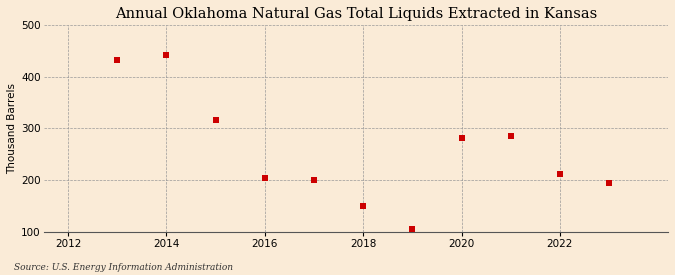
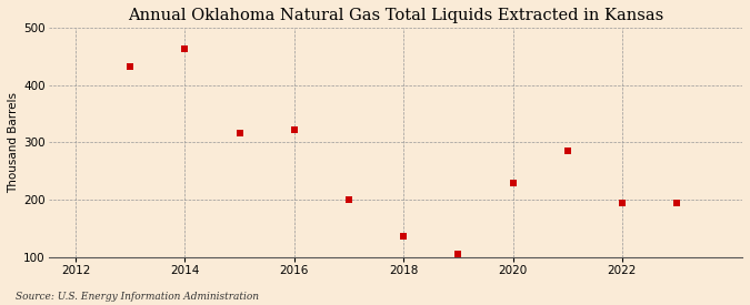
2014: 442 -> 463
2016: 204 -> 322
2018: 150 -> 137
2020: 282 -> 230
2022: 212 -> 194
